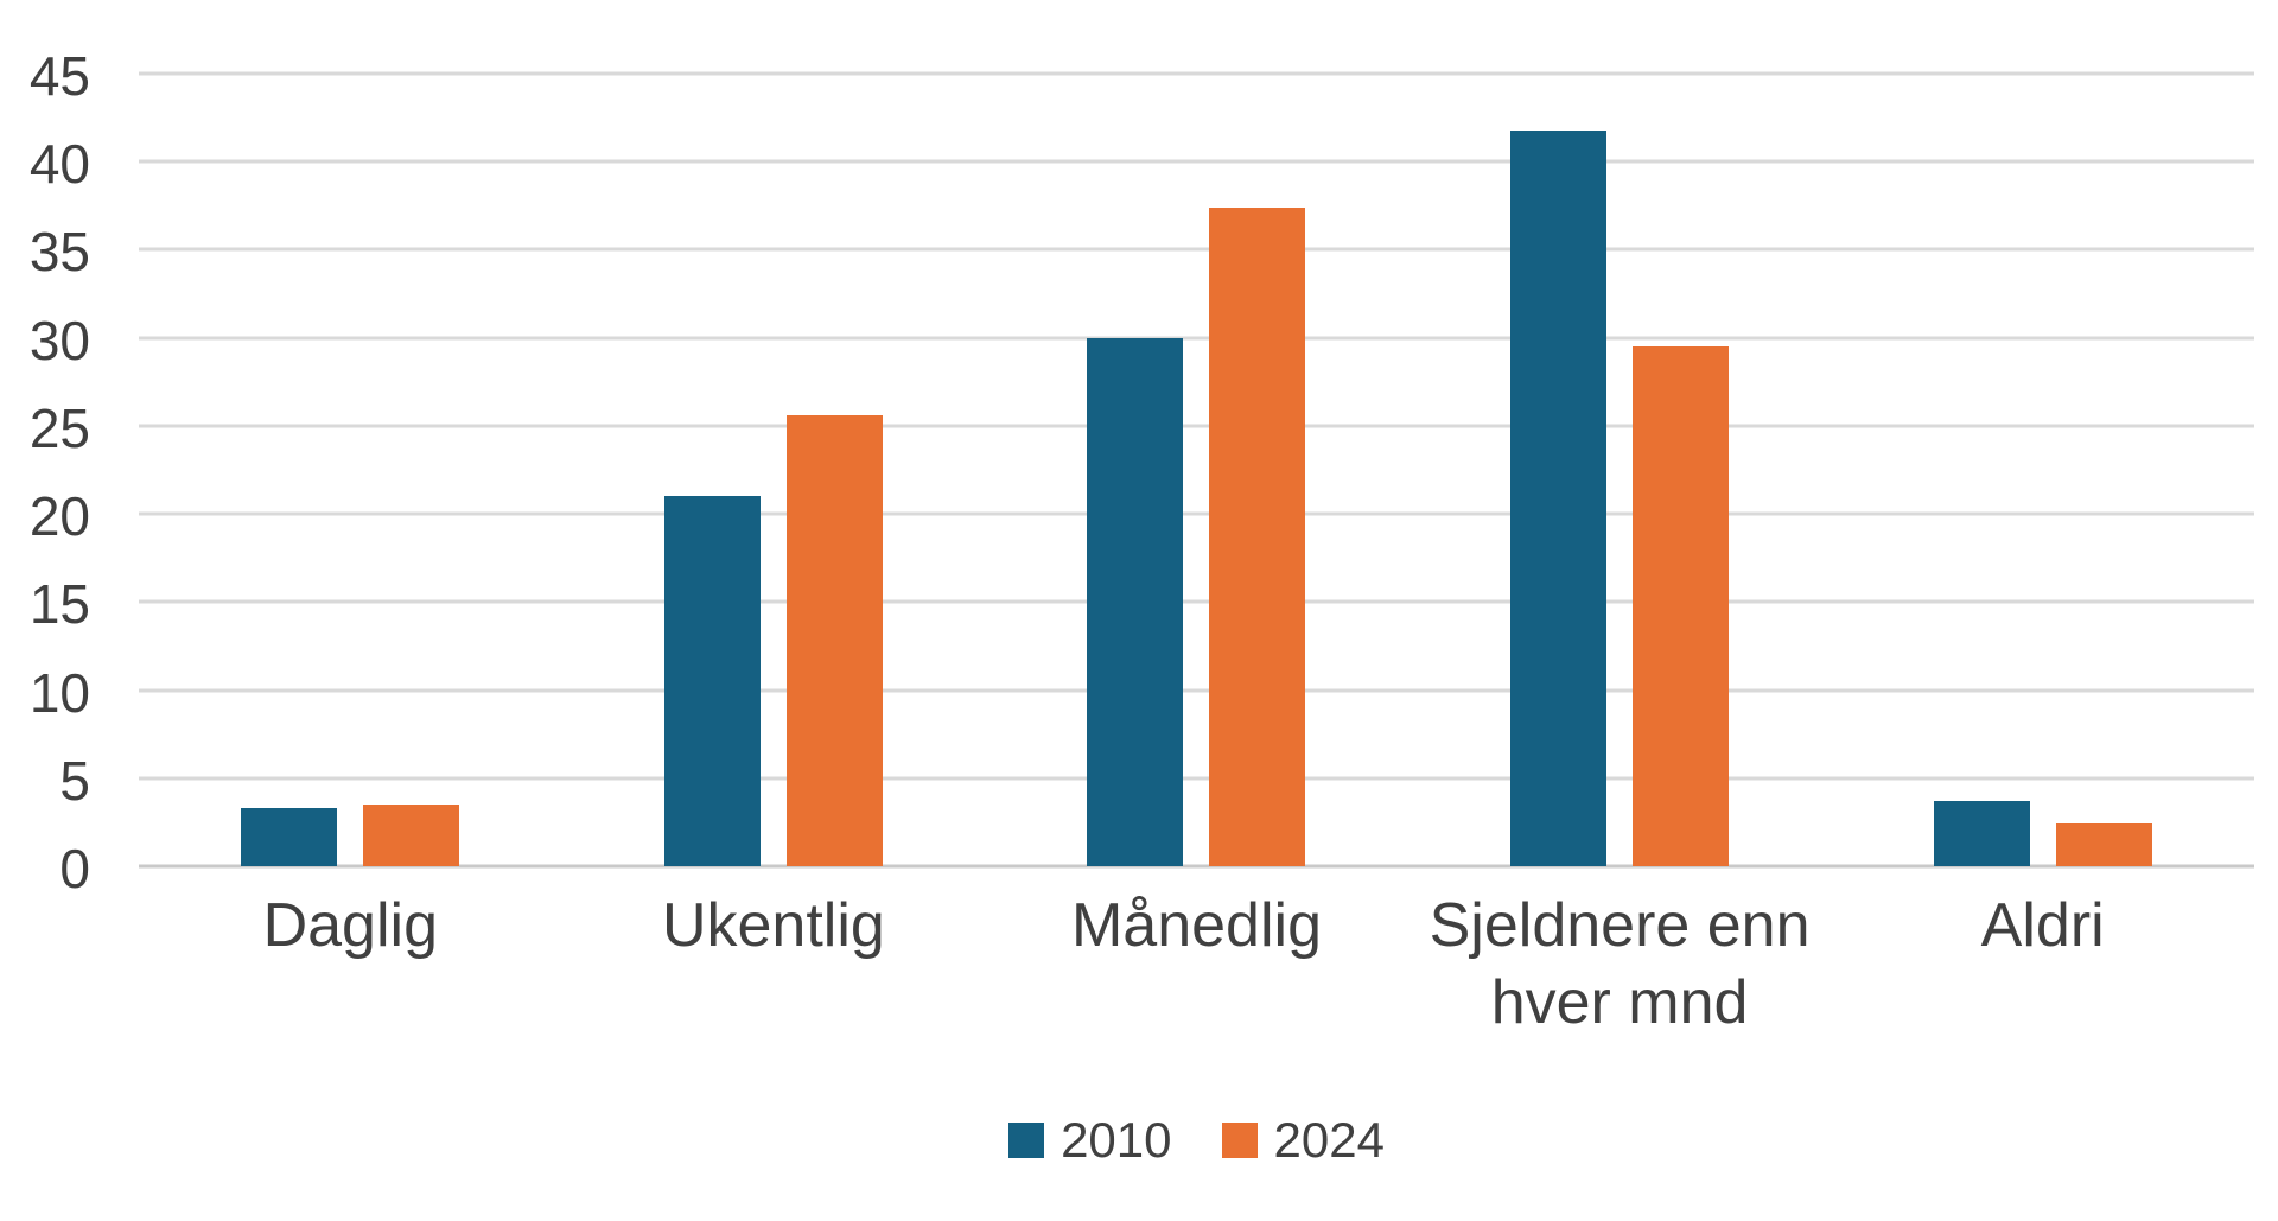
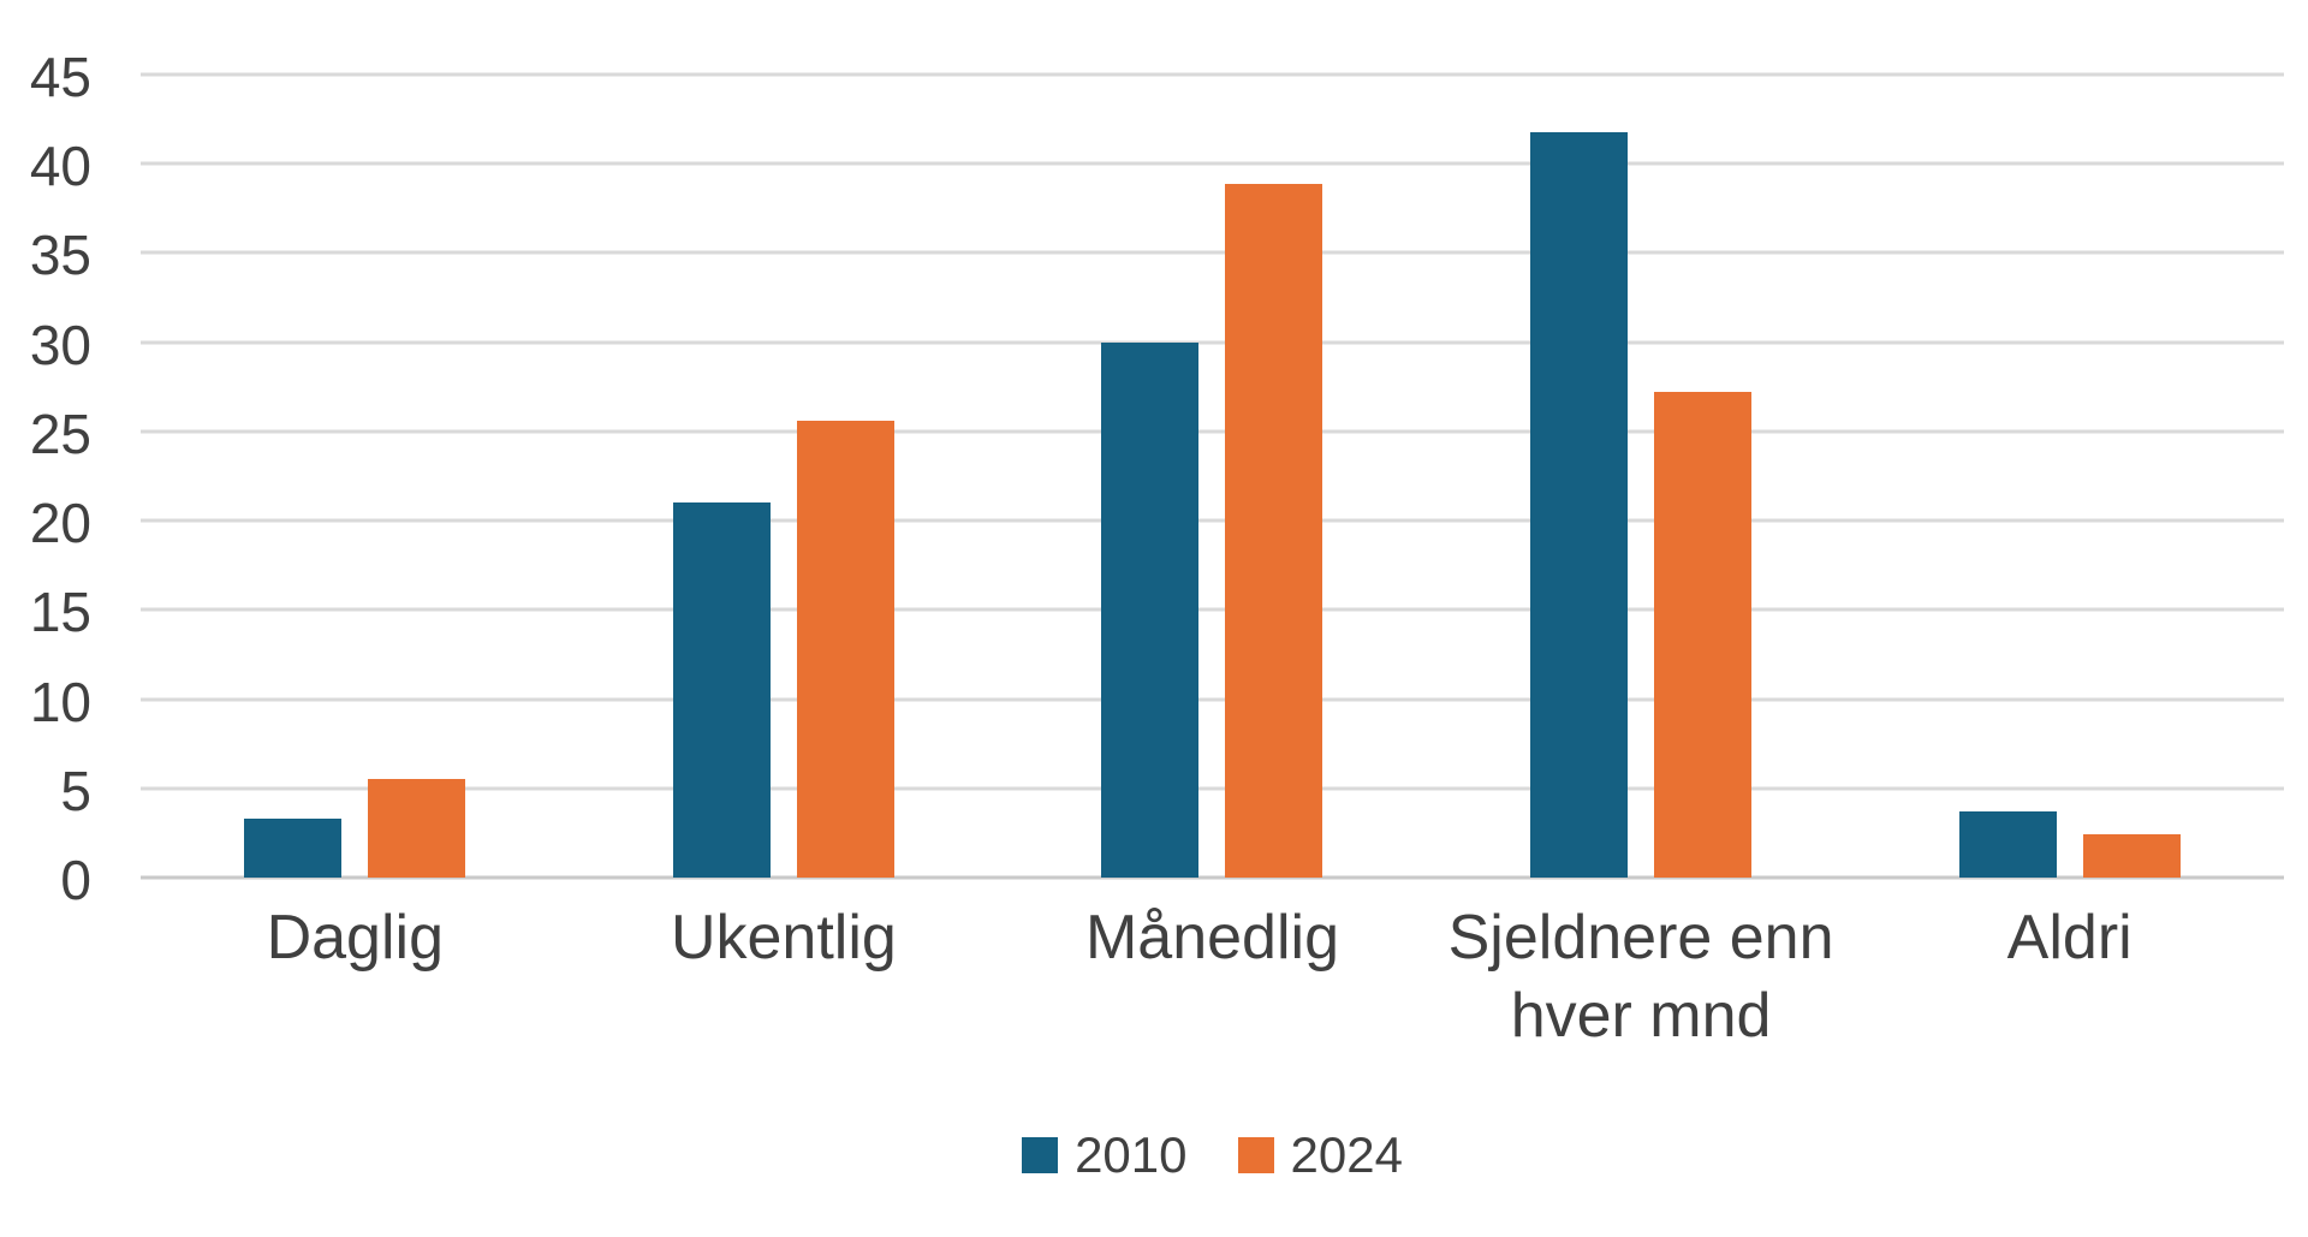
2024/Daglig: 3.5 -> 5.5
2024/Månedlig: 37.4 -> 38.9
2024/Sjeldnere enn hver mnd: 29.5 -> 27.2
